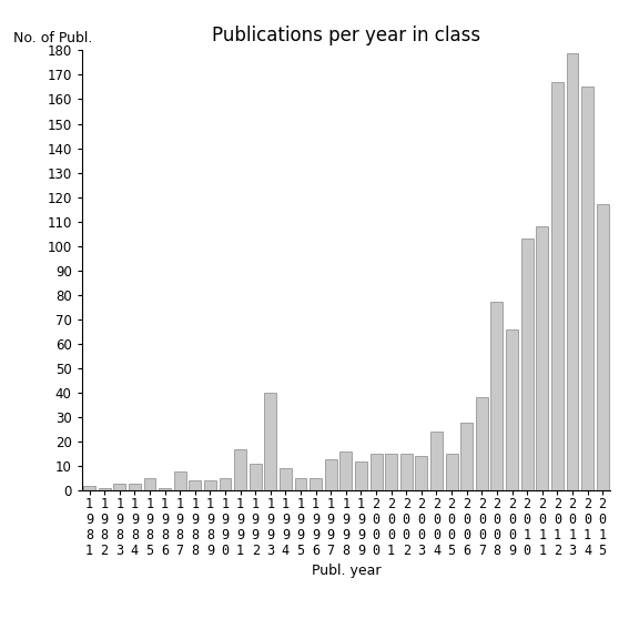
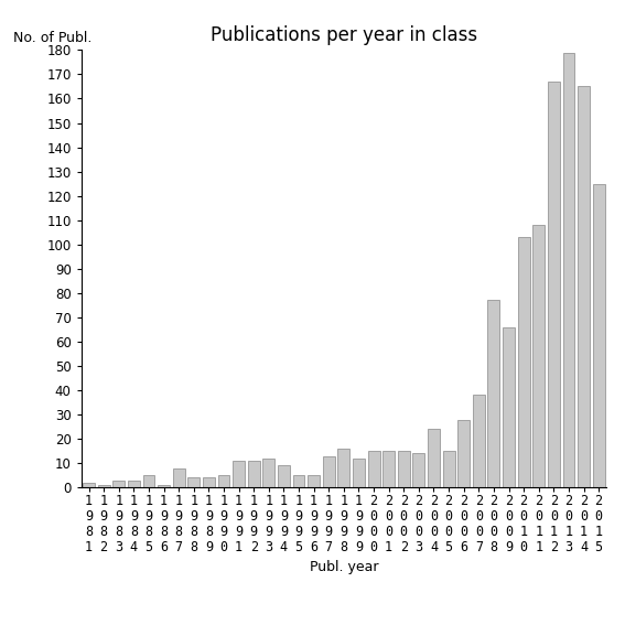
1 9 9 1: 17 -> 11
1 9 9 3: 40 -> 12
2 0 1 5: 117 -> 125
